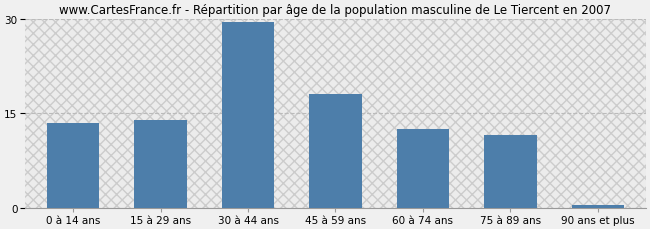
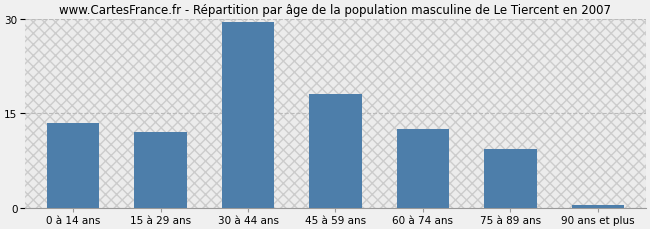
15 à 29 ans: 14.0 -> 12.0
75 à 89 ans: 11.5 -> 9.4
